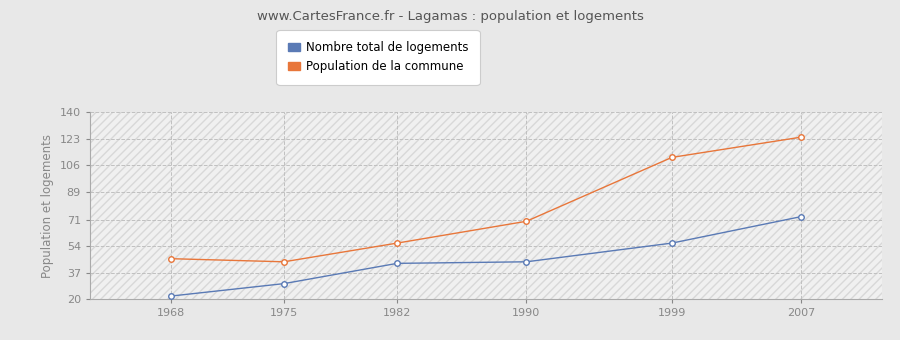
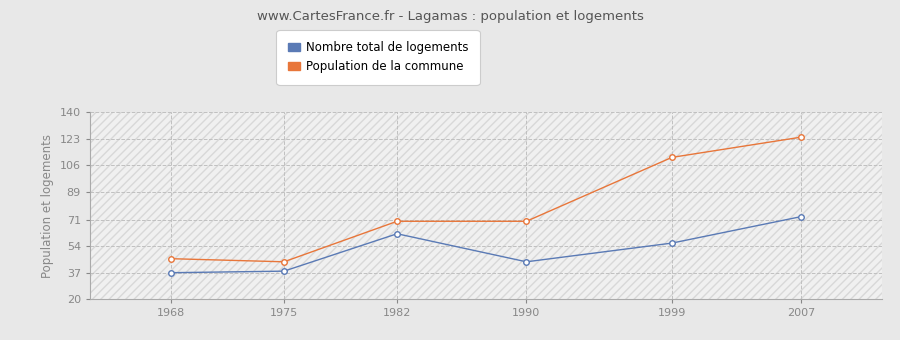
Nombre total de logements/1968: 22 -> 37
Nombre total de logements/1975: 30 -> 38
Nombre total de logements/1982: 43 -> 62
Population de la commune/1982: 56 -> 70
